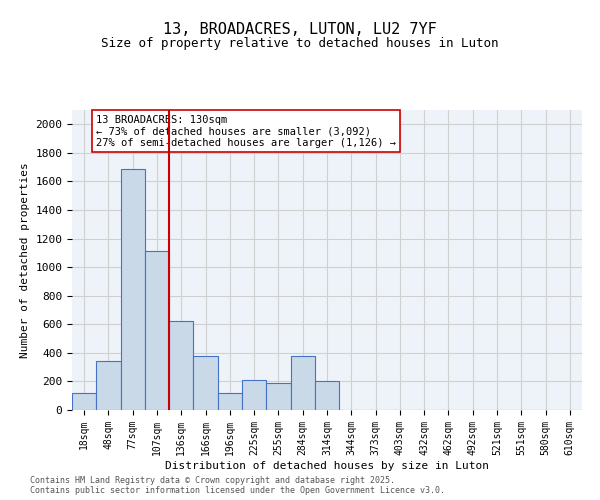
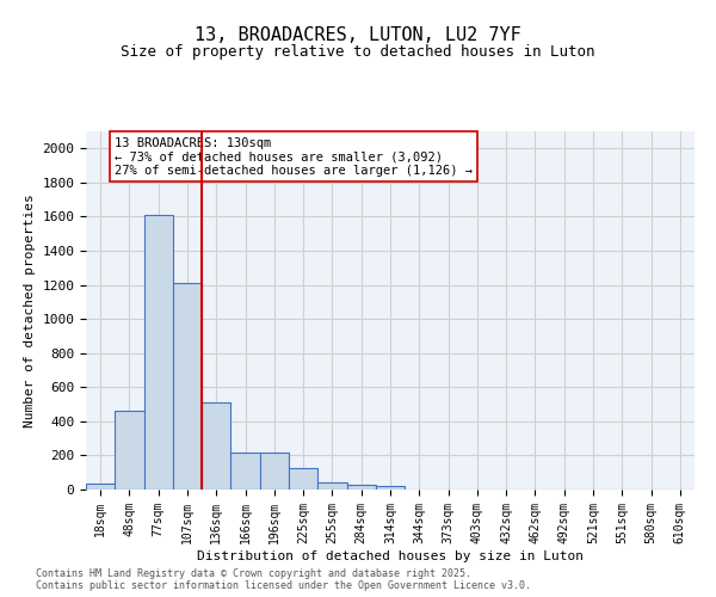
18sqm: 120 -> 40
48sqm: 340 -> 460
77sqm: 1690 -> 1610
107sqm: 1110 -> 1210
136sqm: 620 -> 510
166sqm: 380 -> 220
196sqm: 120 -> 220
225sqm: 210 -> 120
255sqm: 190 -> 40
284sqm: 380 -> 20
314sqm: 200 -> 20
